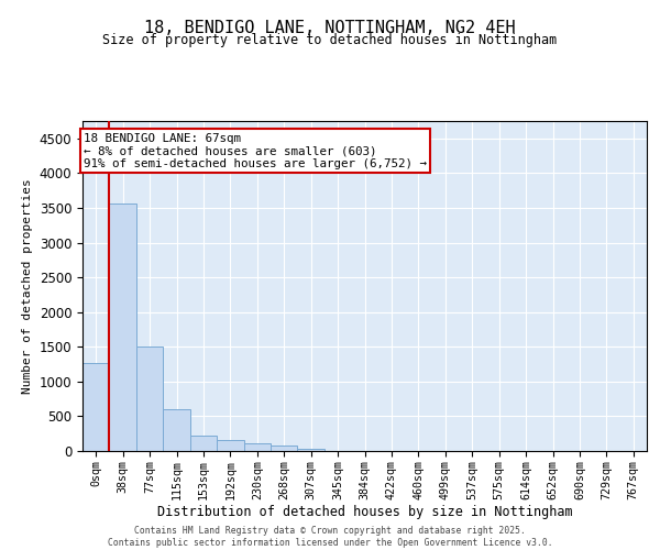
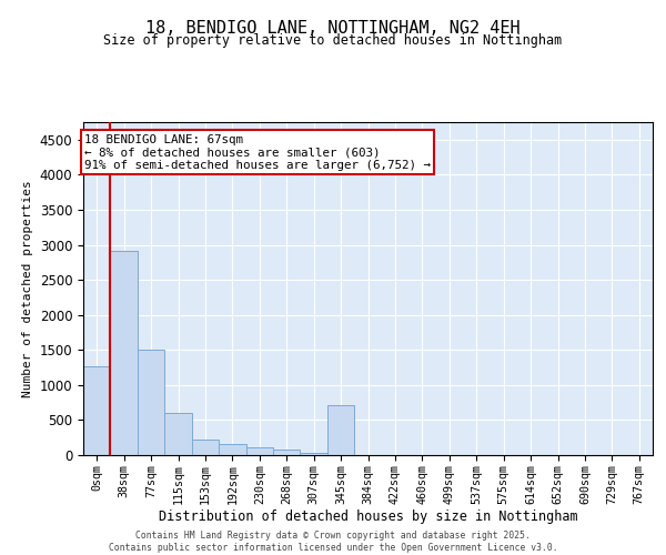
38sqm: 3560 -> 2920
345sqm: 0 -> 720
